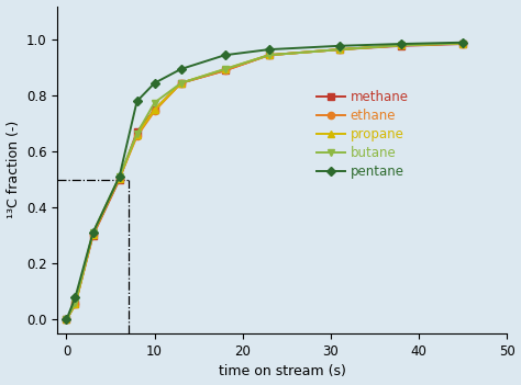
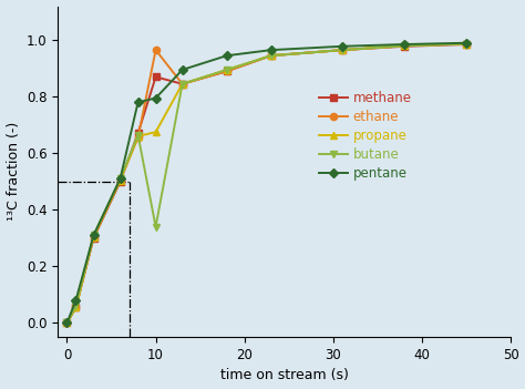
methane/10: 0.750 -> 0.870
ethane/10: 0.745 -> 0.965
propane/10: 0.750 -> 0.675
butane/10: 0.775 -> 0.340
pentane/10: 0.845 -> 0.795
